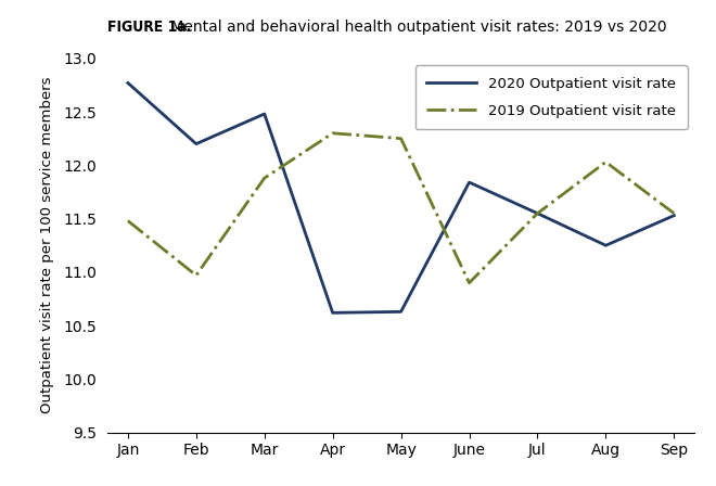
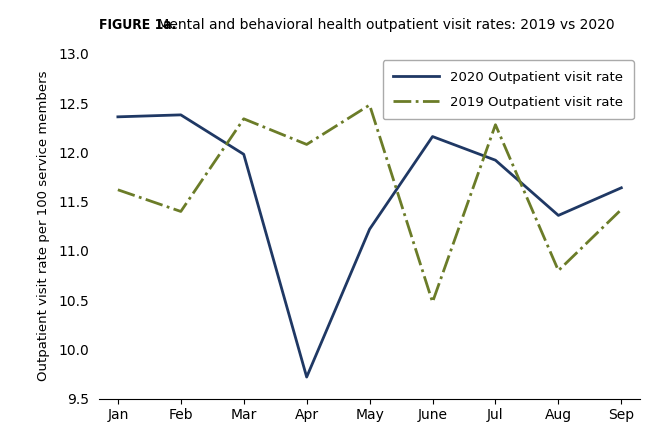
2020 Outpatient visit rate/Jan: 12.77 -> 12.36
2019 Outpatient visit rate/Jan: 11.48 -> 11.62
2020 Outpatient visit rate/Feb: 12.20 -> 12.38
2019 Outpatient visit rate/Feb: 10.97 -> 11.40
2020 Outpatient visit rate/Mar: 12.48 -> 11.98
2019 Outpatient visit rate/Mar: 11.88 -> 12.34
2020 Outpatient visit rate/Apr: 10.62 -> 9.72
2019 Outpatient visit rate/Apr: 12.30 -> 12.08
2020 Outpatient visit rate/May: 10.63 -> 11.22
2019 Outpatient visit rate/May: 12.25 -> 12.48
2020 Outpatient visit rate/June: 11.84 -> 12.16
2019 Outpatient visit rate/June: 10.90 -> 10.48
2020 Outpatient visit rate/Jul: 11.55 -> 11.92
2019 Outpatient visit rate/Jul: 11.55 -> 12.28
2020 Outpatient visit rate/Aug: 11.25 -> 11.36
2019 Outpatient visit rate/Aug: 12.03 -> 10.80
2020 Outpatient visit rate/Sep: 11.53 -> 11.64
2019 Outpatient visit rate/Sep: 11.55 -> 11.42
